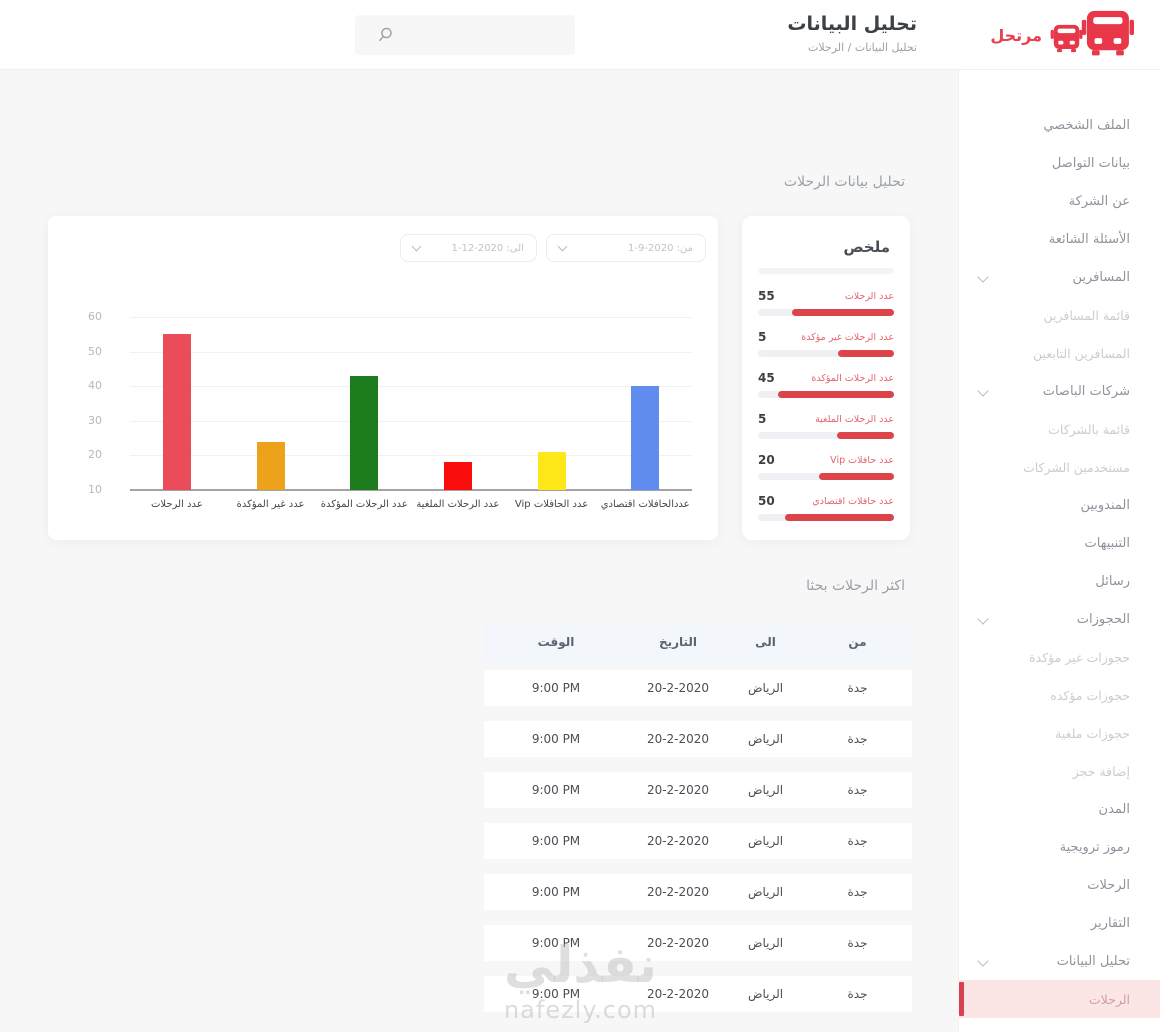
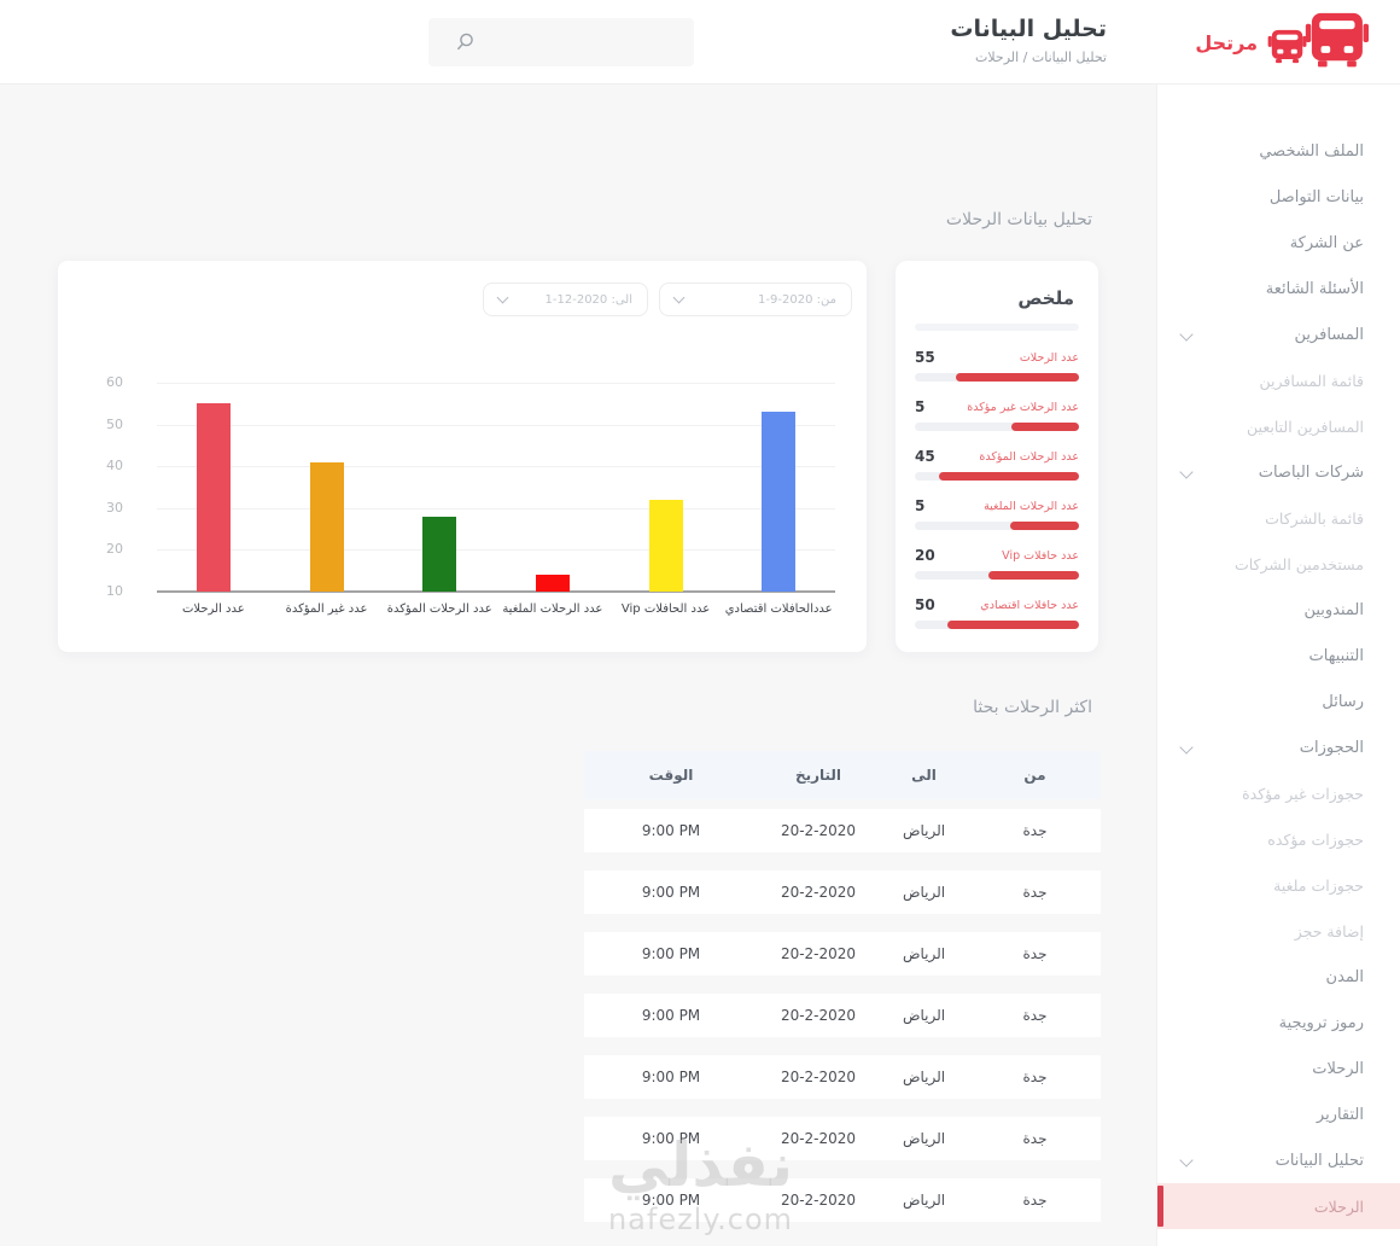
عدد غير المؤكدة: 24 -> 41
عدد الرحلات المؤكدة: 43 -> 28
عدد الرحلات الملغية: 18 -> 14
عدد الحافلات Vip: 21 -> 32
عددالحافلات اقتصادي: 40 -> 53
